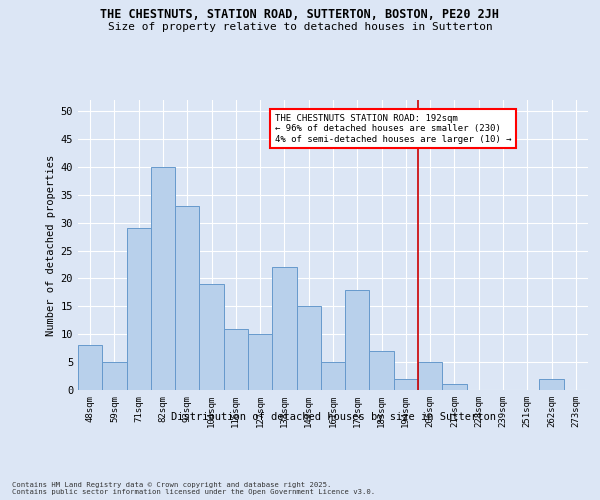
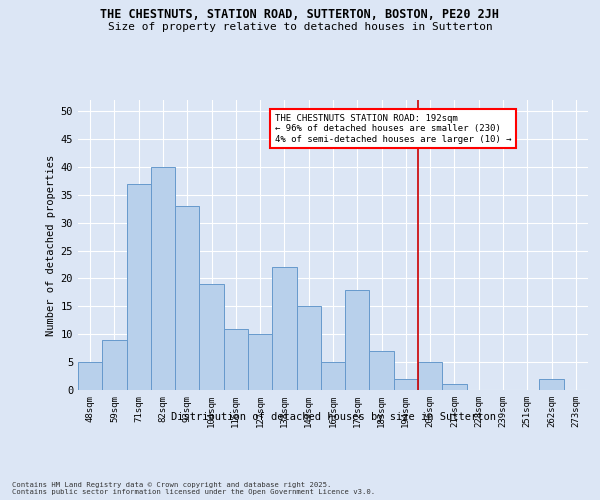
48sqm: 8 -> 5
59sqm: 5 -> 9
71sqm: 29 -> 37
